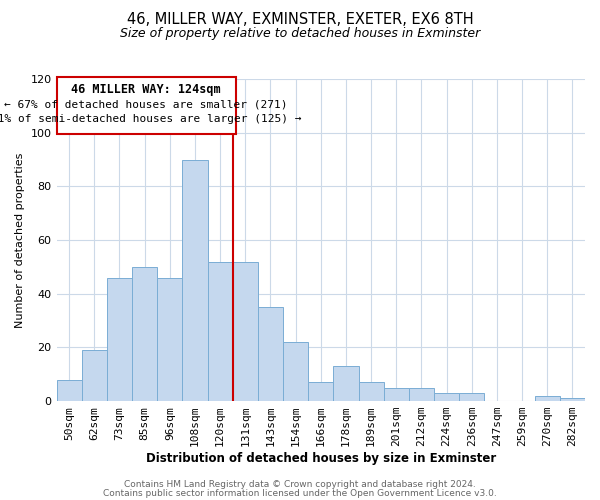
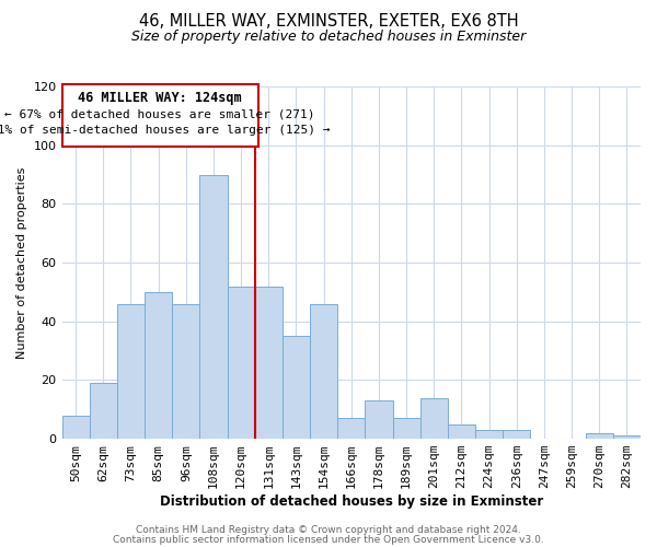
154sqm: 22 -> 46
201sqm: 5 -> 14
